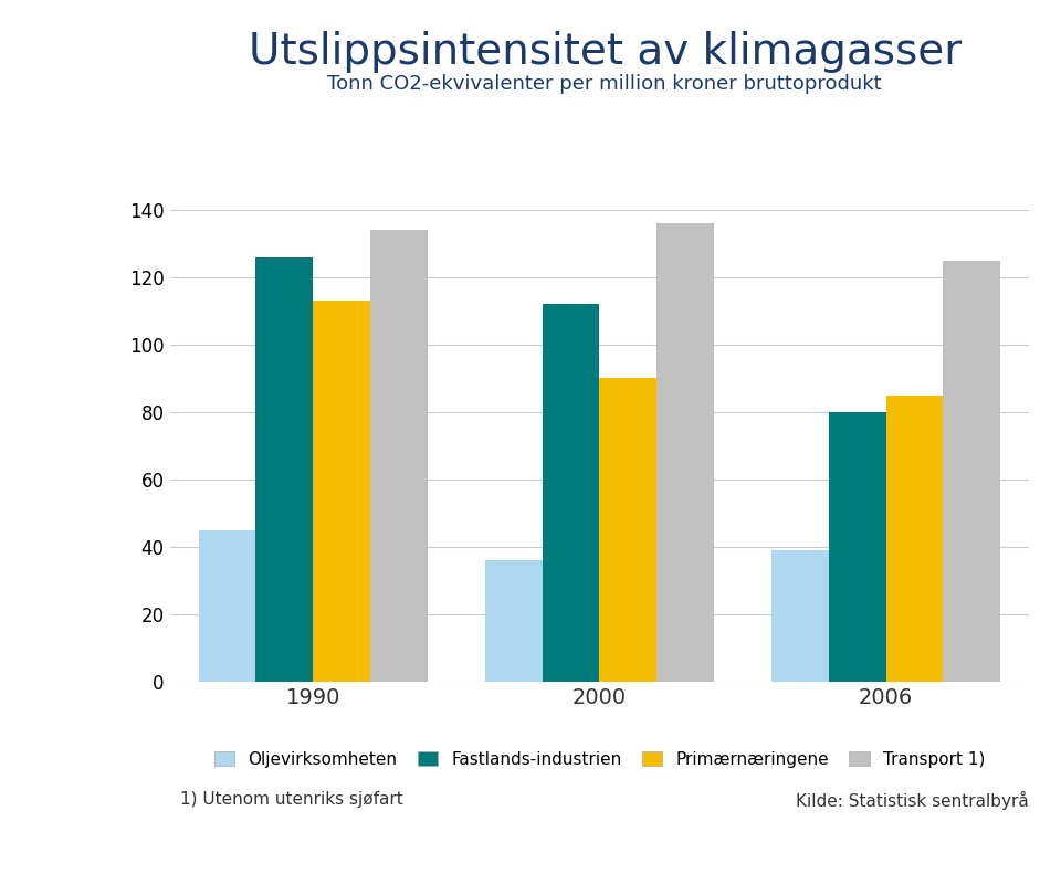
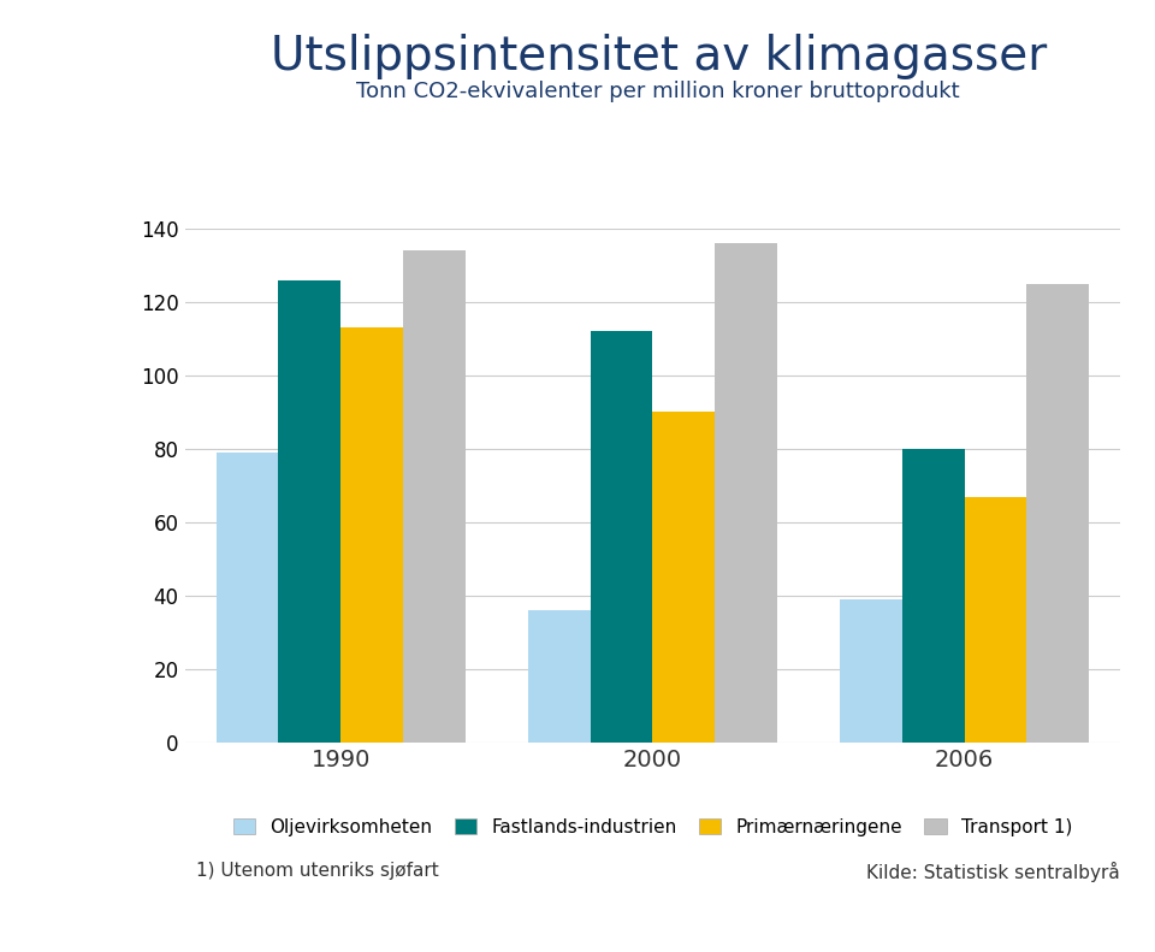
Oljevirksomheten/1990: 45 -> 79
Primærnæringene/2006: 85 -> 67
